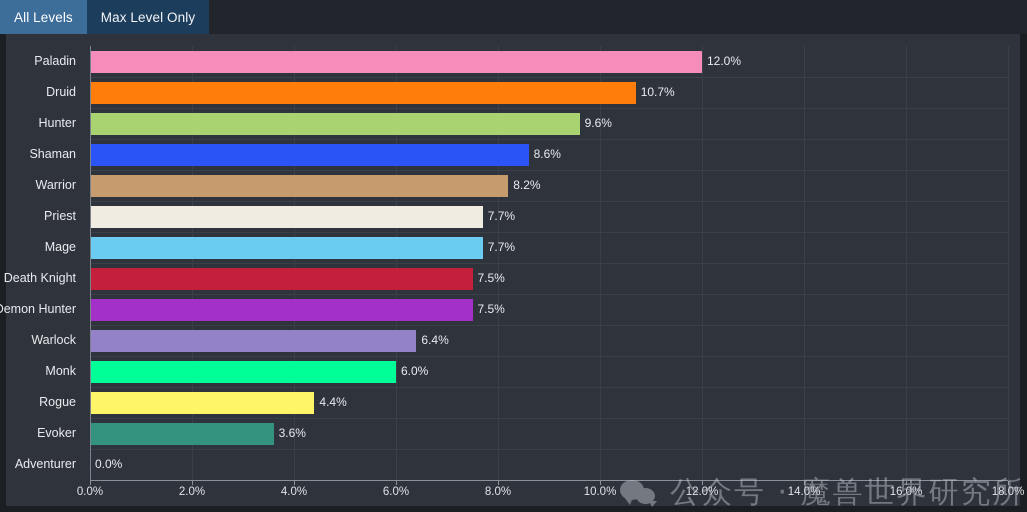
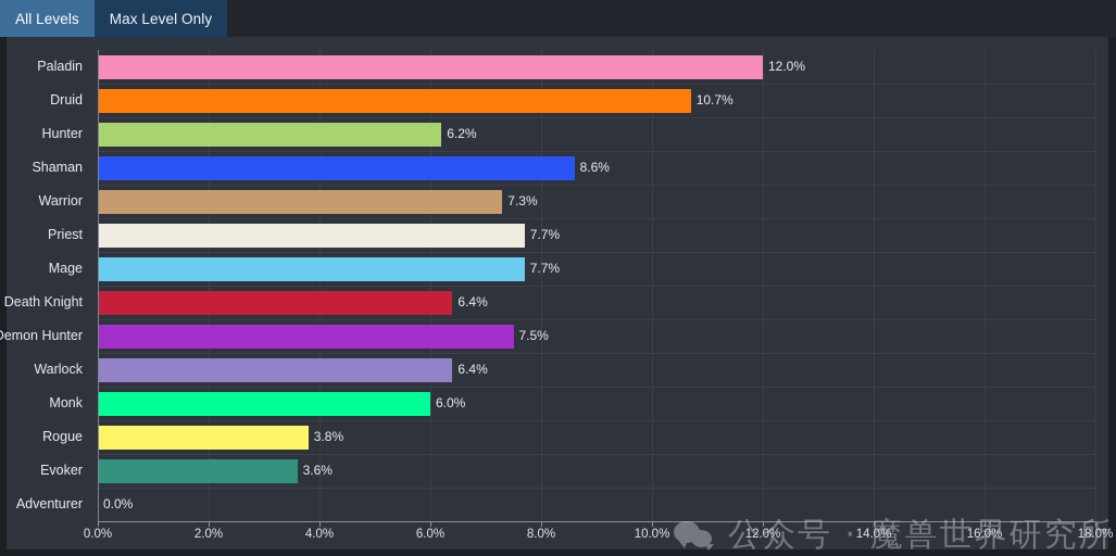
Hunter: 9.6% -> 6.2%
Warrior: 8.2% -> 7.3%
Death Knight: 7.5% -> 6.4%
Rogue: 4.4% -> 3.8%
